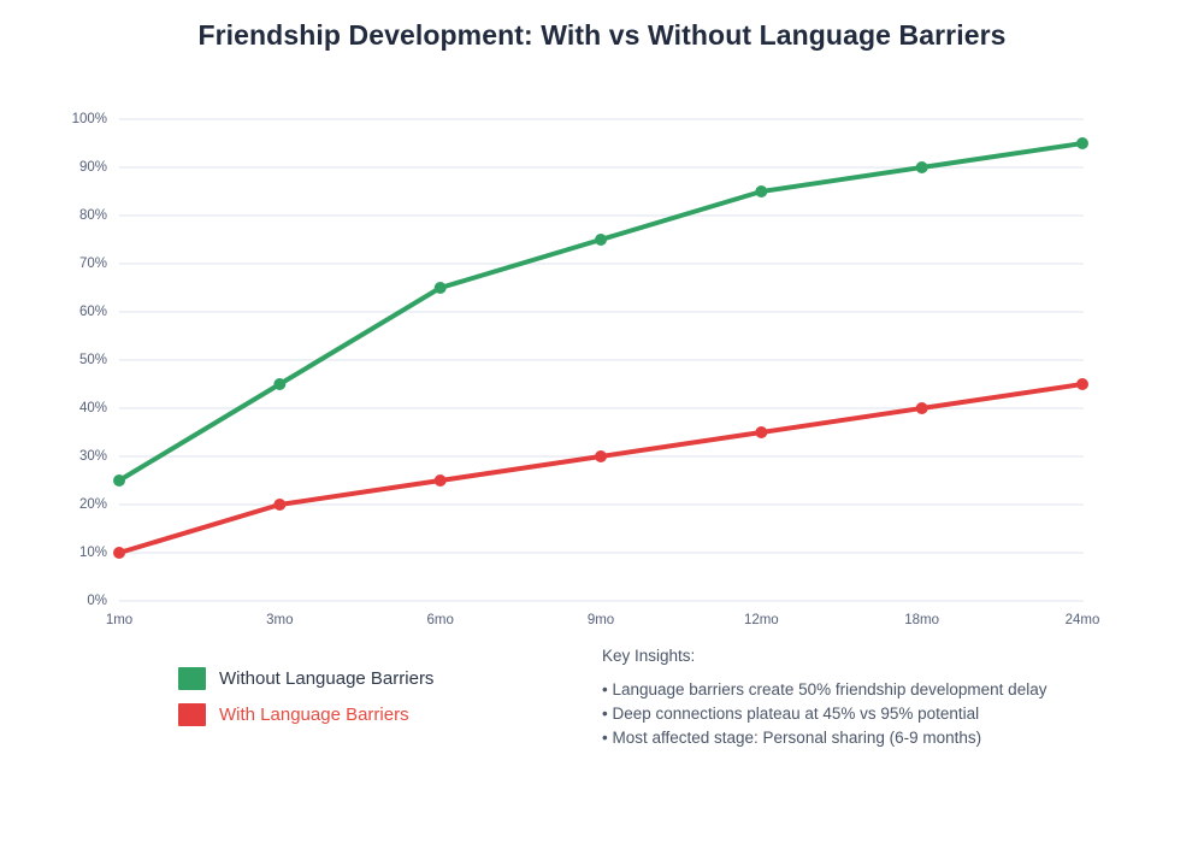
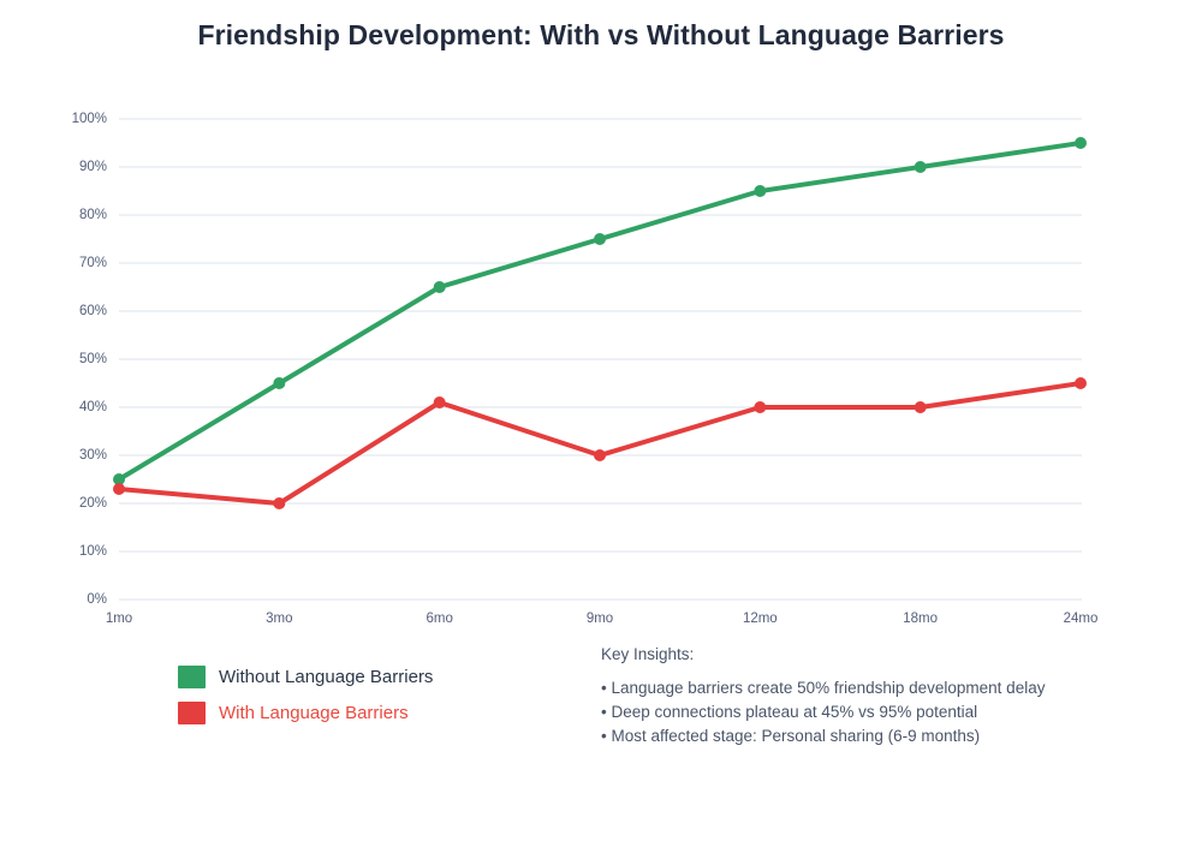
With Language Barriers/1mo: 10% -> 23%
With Language Barriers/6mo: 25% -> 41%
With Language Barriers/12mo: 35% -> 40%
